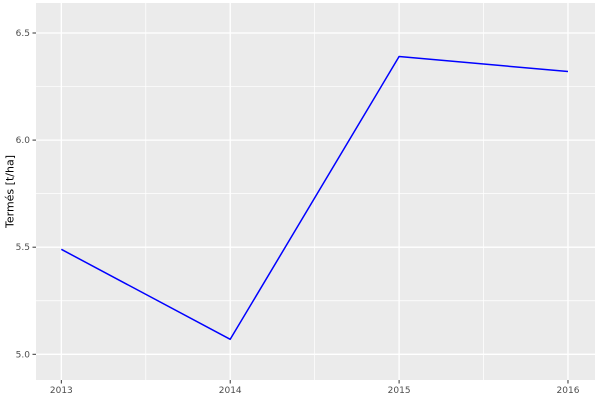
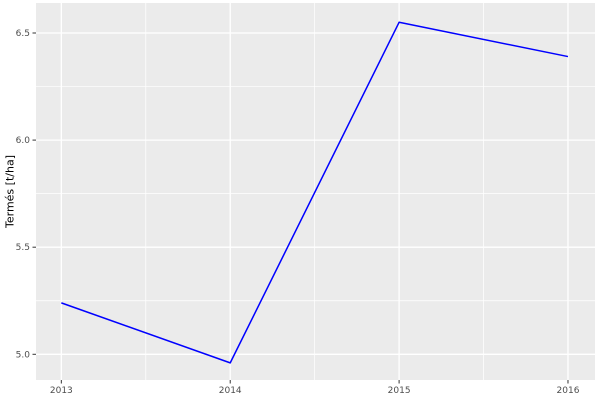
2013: 5.49 -> 5.24
2014: 5.07 -> 4.96
2015: 6.39 -> 6.55
2016: 6.32 -> 6.39
